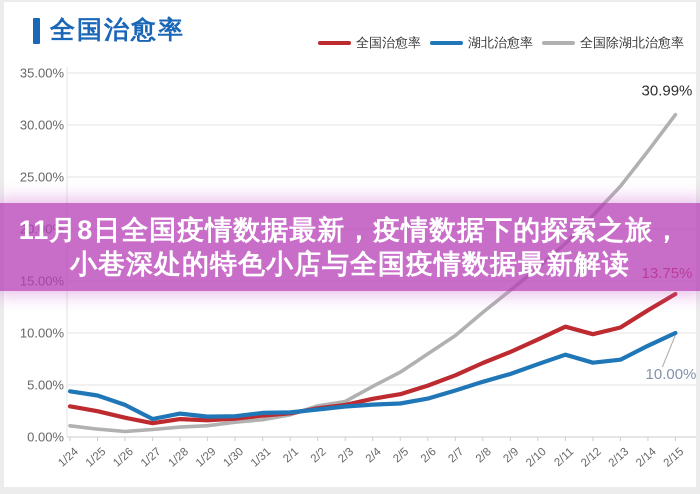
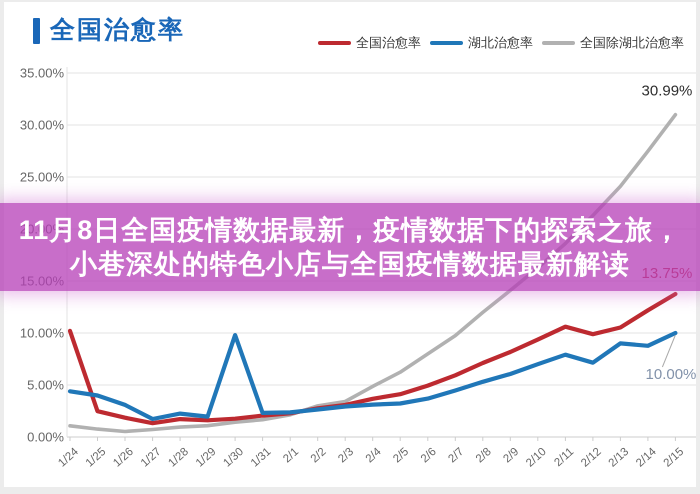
全国治愈率/1/24: 3.0% -> 10.2%
湖北治愈率/1/30: 2.0% -> 9.8%
湖北治愈率/2/13: 7.4% -> 9.0%
